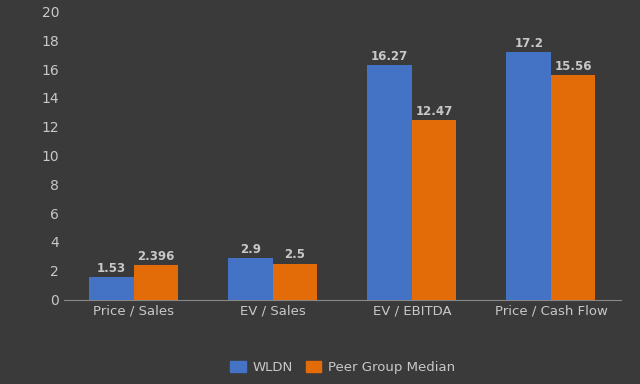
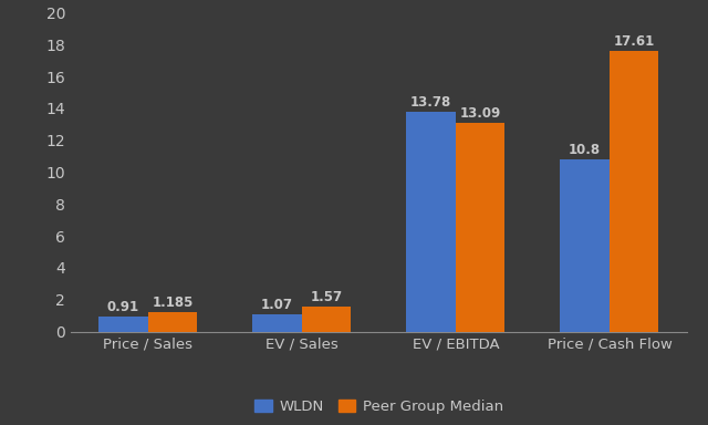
WLDN/Price / Sales: 1.53 -> 0.91
Peer Group Median/Price / Sales: 2.396 -> 1.185
WLDN/EV / Sales: 2.9 -> 1.07
Peer Group Median/EV / Sales: 2.5 -> 1.57
WLDN/EV / EBITDA: 16.27 -> 13.78
Peer Group Median/EV / EBITDA: 12.47 -> 13.09
WLDN/Price / Cash Flow: 17.2 -> 10.8
Peer Group Median/Price / Cash Flow: 15.56 -> 17.61
